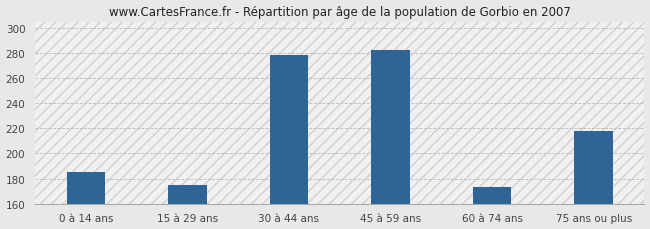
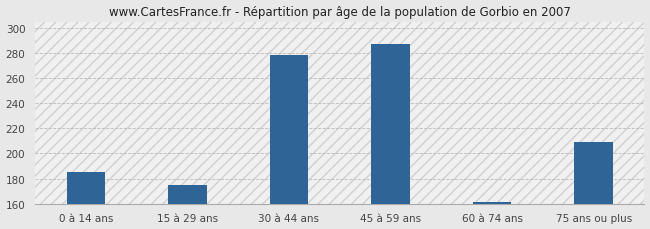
45 à 59 ans: 282 -> 287
60 à 74 ans: 173 -> 161
75 ans ou plus: 218 -> 209
